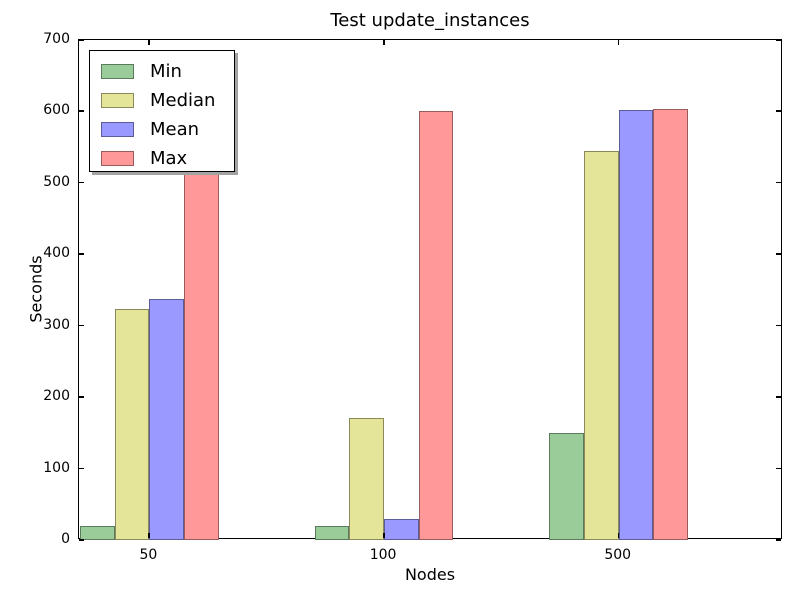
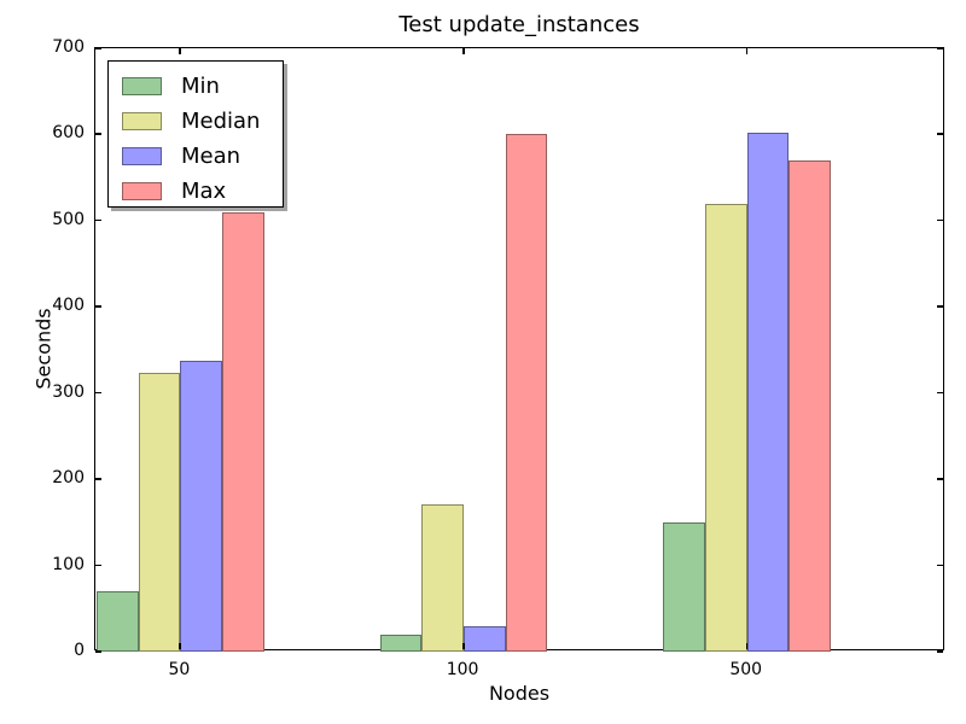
Min/50: 20 -> 70
Max/50: 560 -> 510
Median/500: 540 -> 520
Max/500: 600 -> 570
